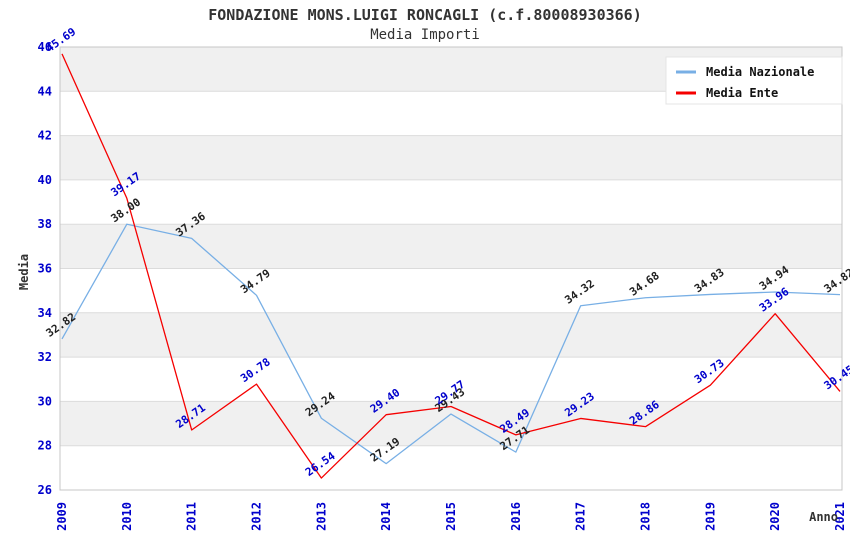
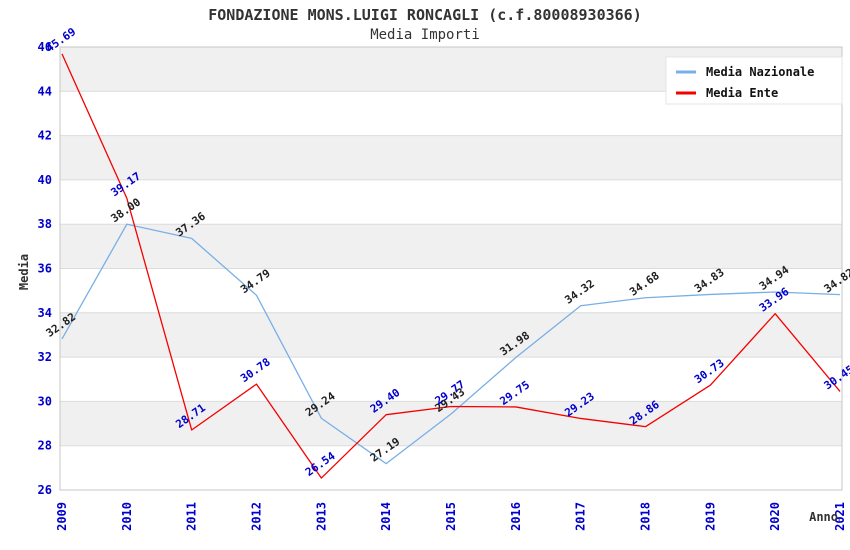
Media Nazionale/2016: 27.71 -> 31.98
Media Ente/2016: 28.49 -> 29.75
